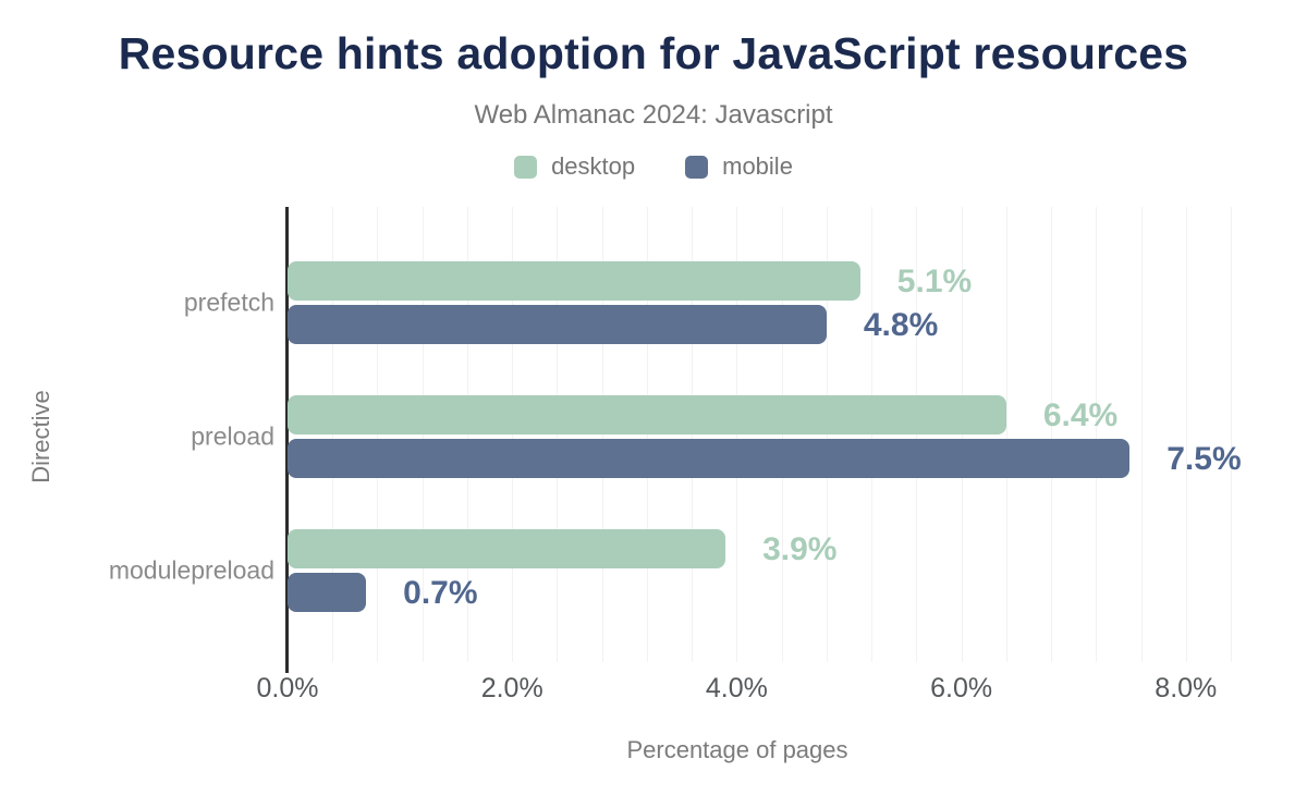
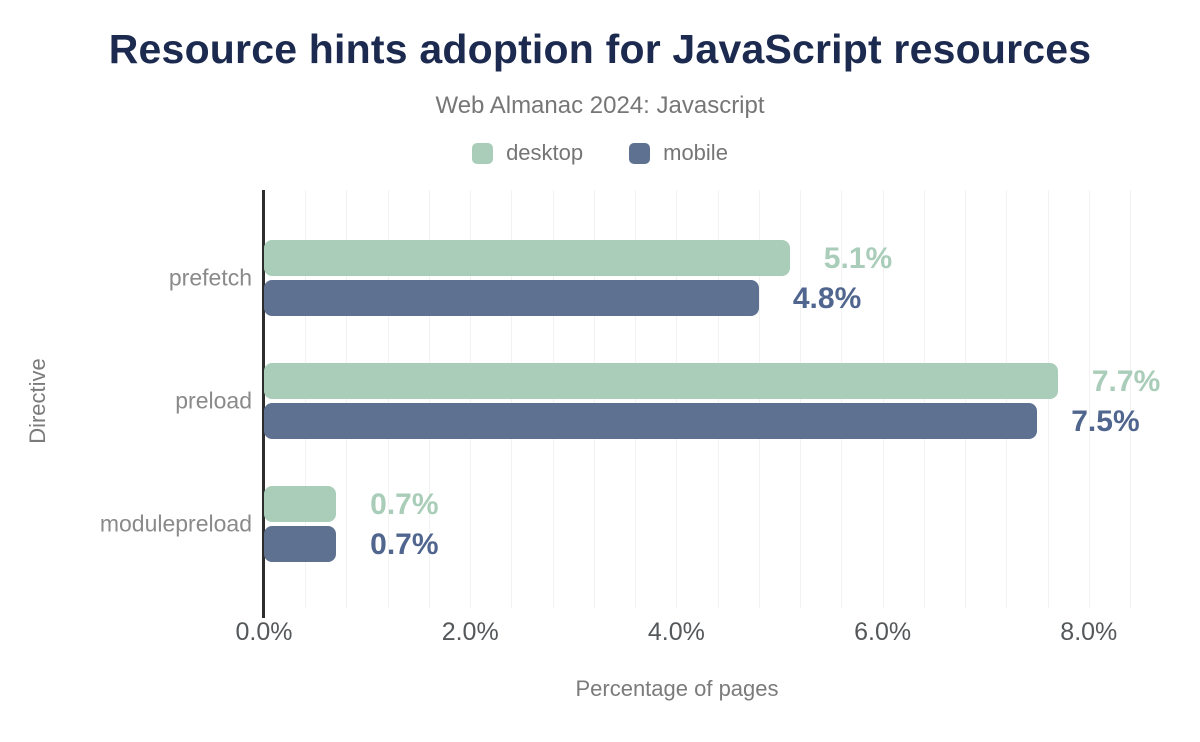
desktop/preload: 6.4% -> 7.7%
desktop/modulepreload: 3.9% -> 0.7%
